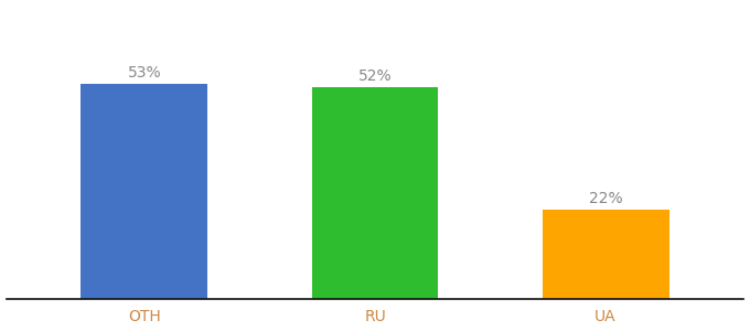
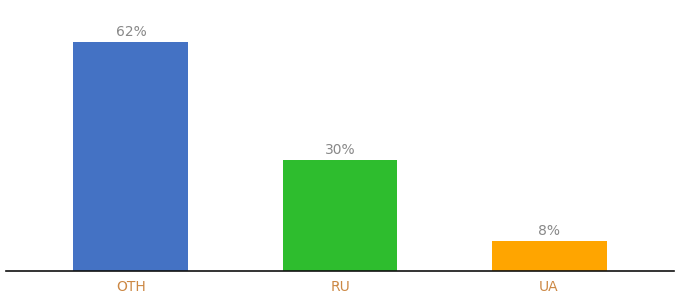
OTH: 53% -> 62%
RU: 52% -> 30%
UA: 22% -> 8%
